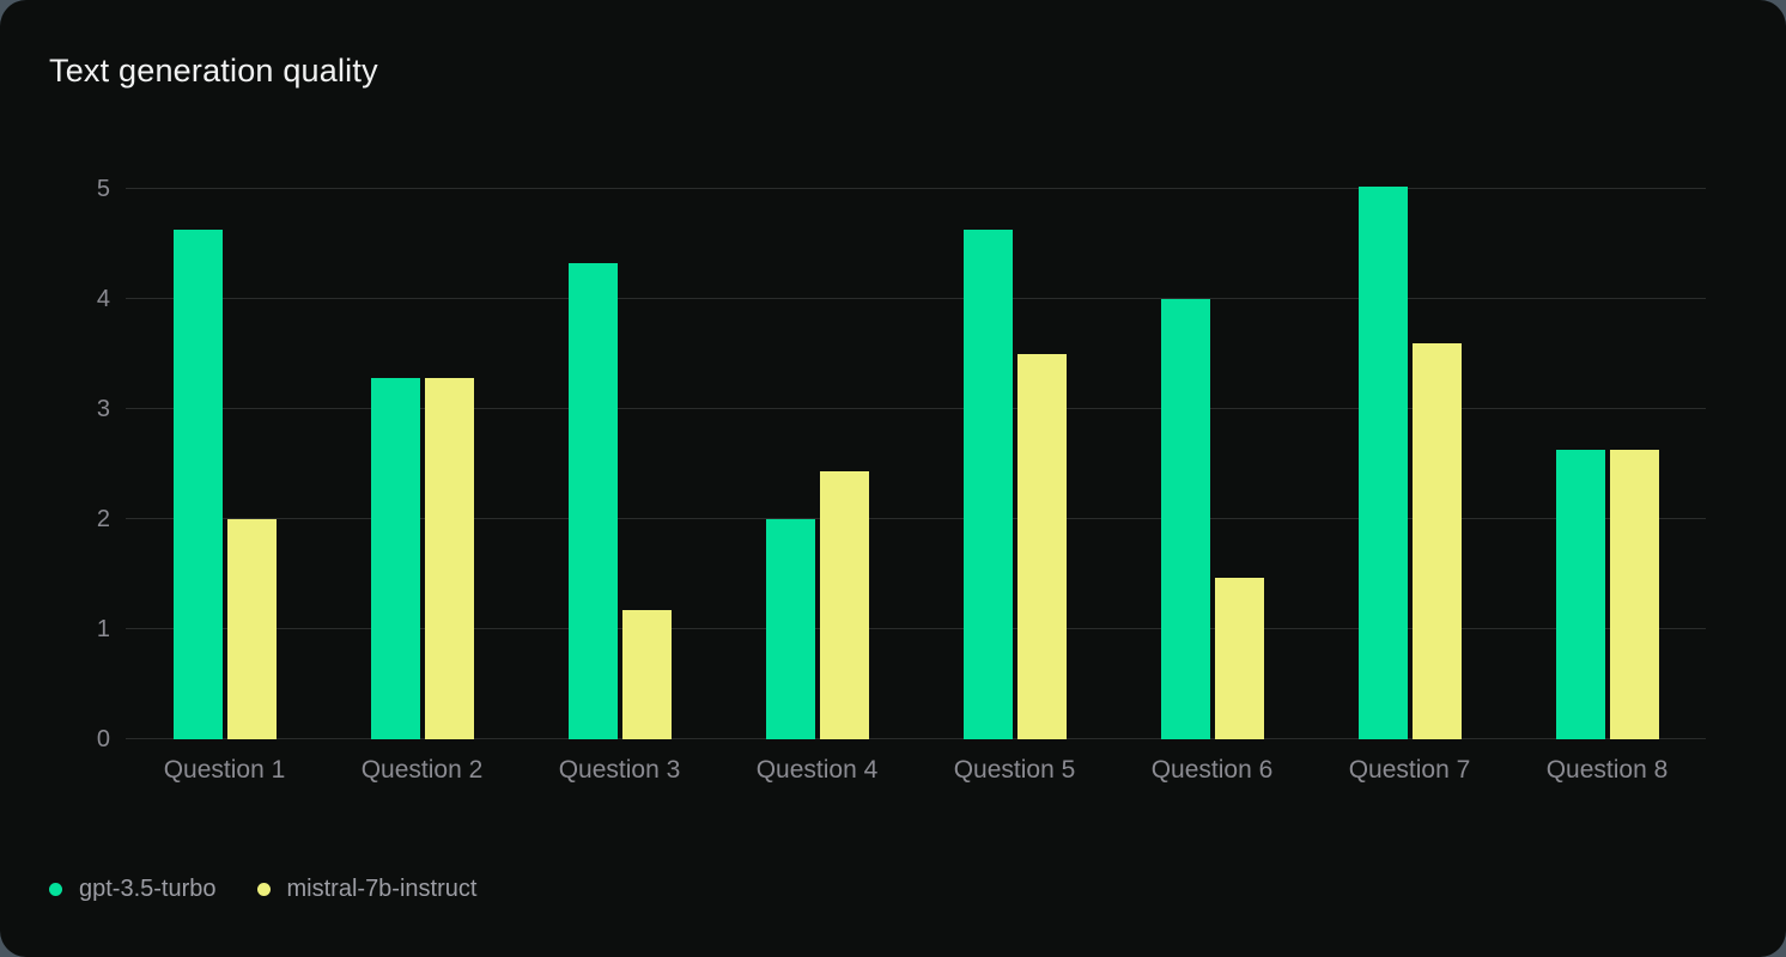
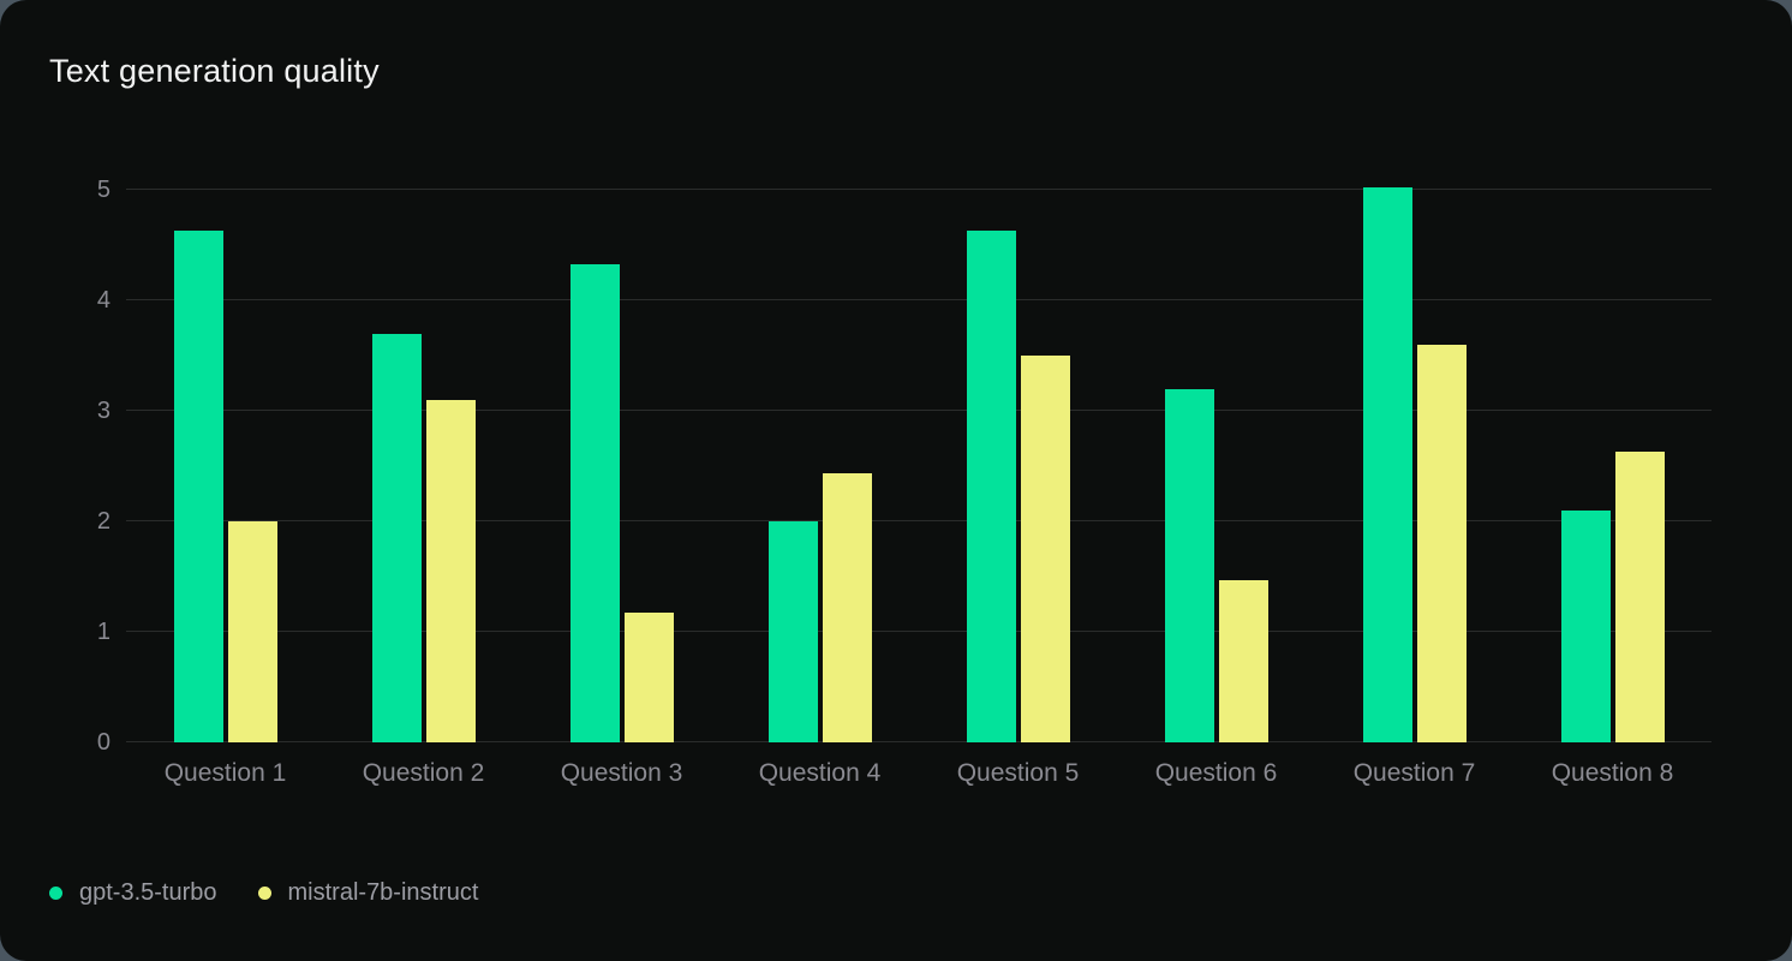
gpt-3.5-turbo/Question 2: 3.3 -> 3.7
mistral-7b-instruct/Question 2: 3.3 -> 3.1
gpt-3.5-turbo/Question 6: 4.0 -> 3.2
gpt-3.5-turbo/Question 8: 2.6 -> 2.1
